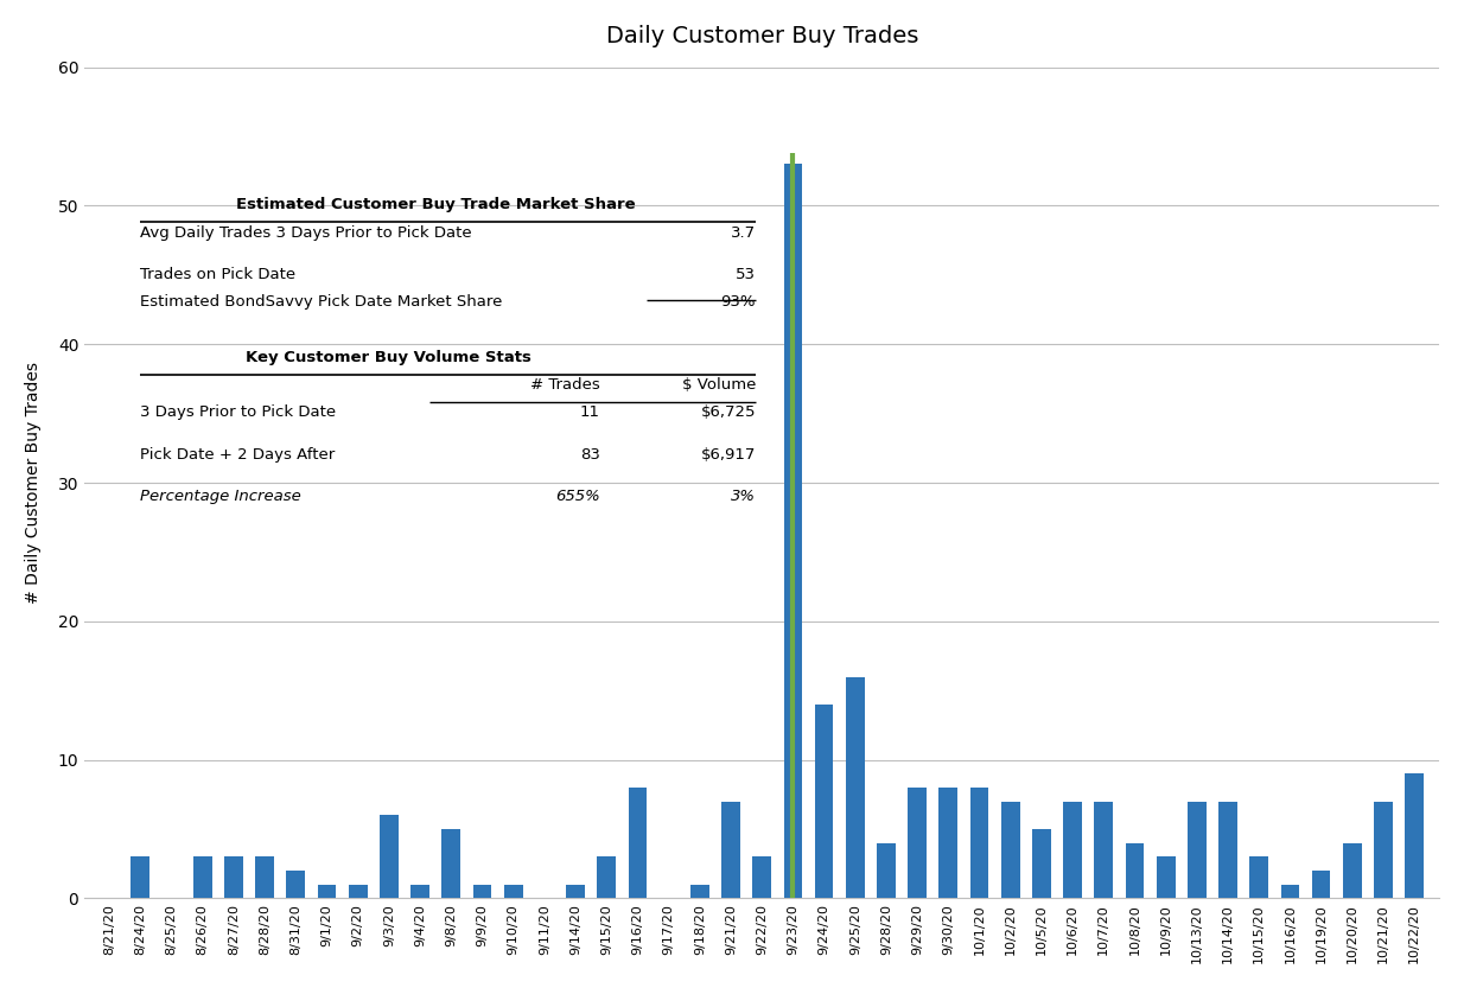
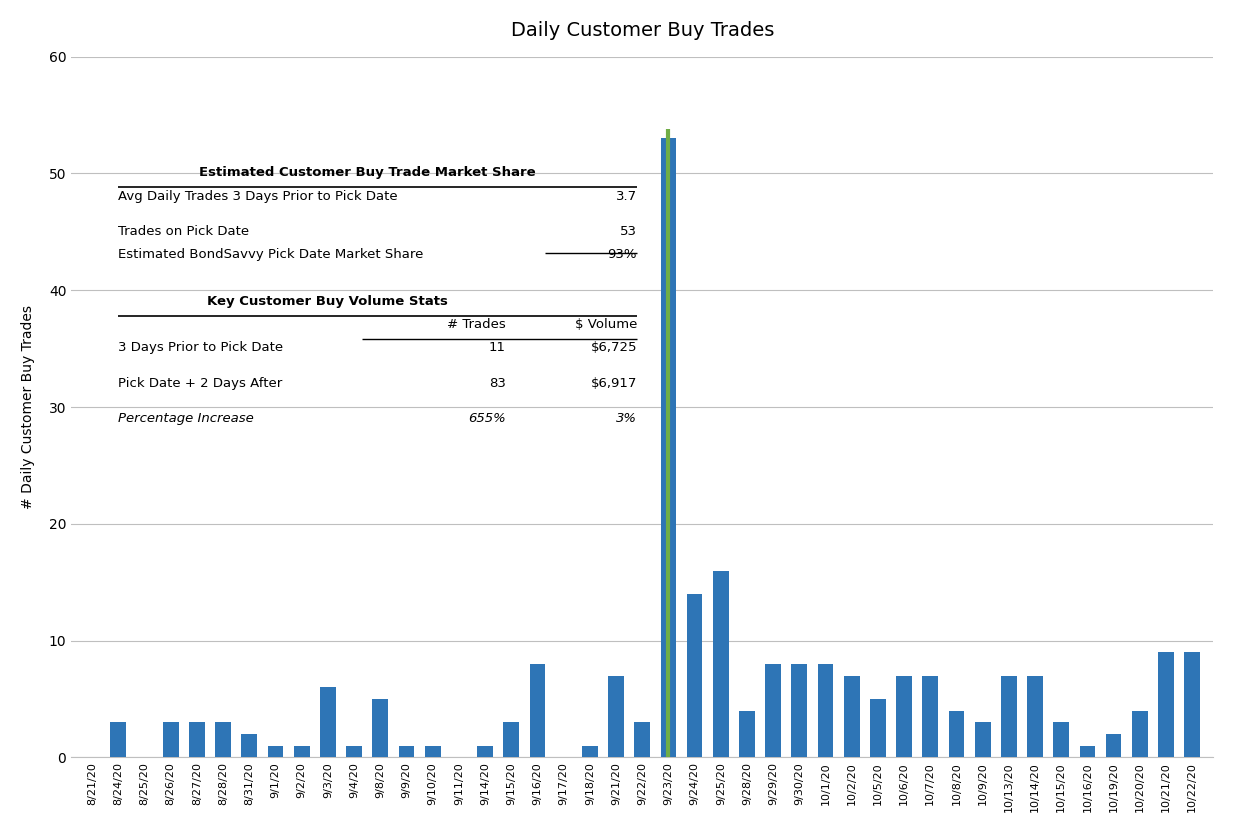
10/21/20: 7 -> 9
